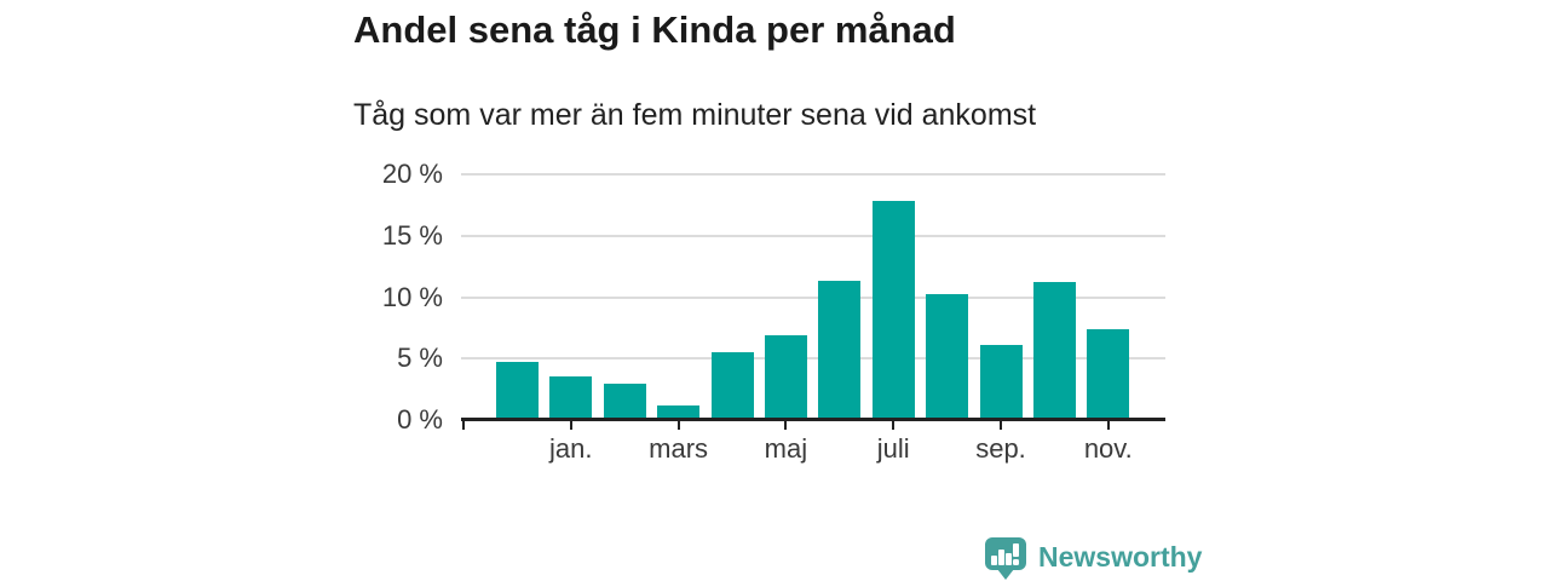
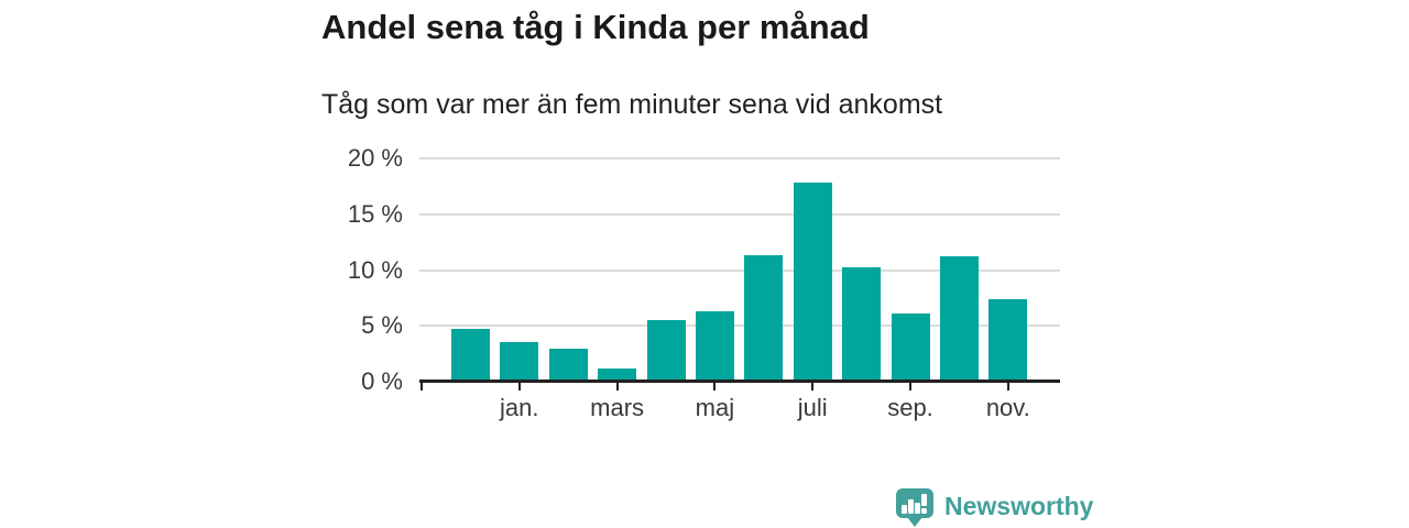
maj: 6.9% -> 6.3%
